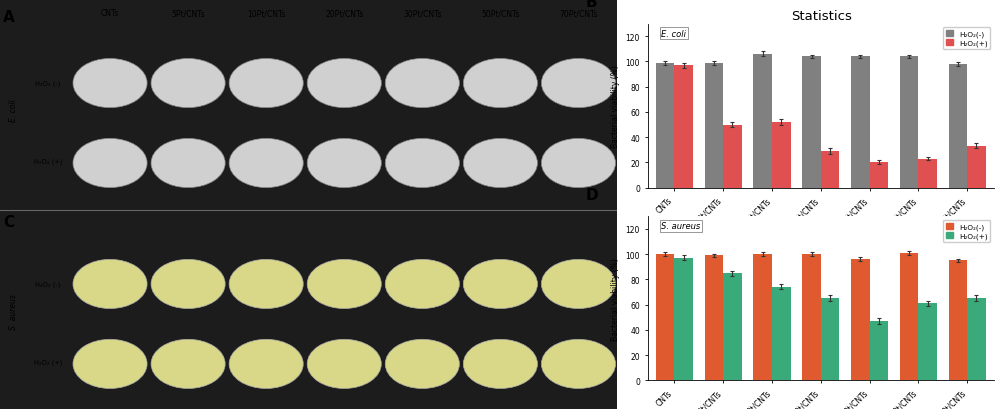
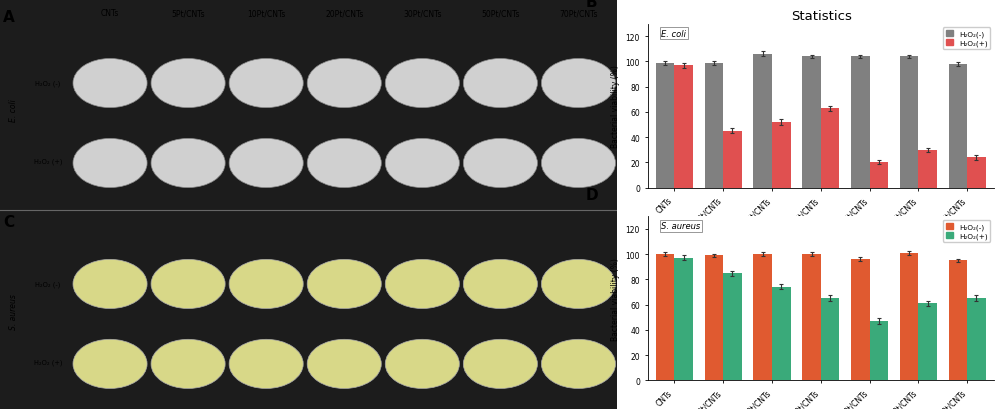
H₂O₂(+)/5Pt/CNTs: 50 -> 45
H₂O₂(+)/20Pt/CNTs: 29 -> 63
H₂O₂(+)/50Pt/CNTs: 23 -> 30
H₂O₂(+)/70Pt/CNTs: 33 -> 24
